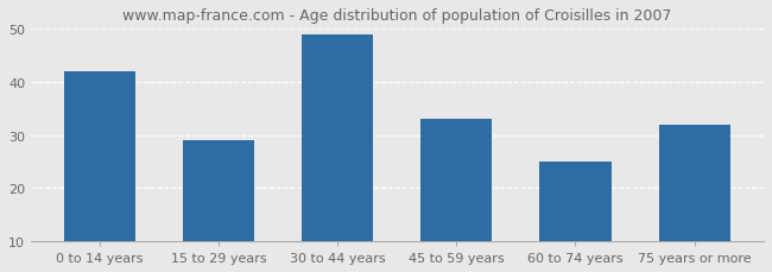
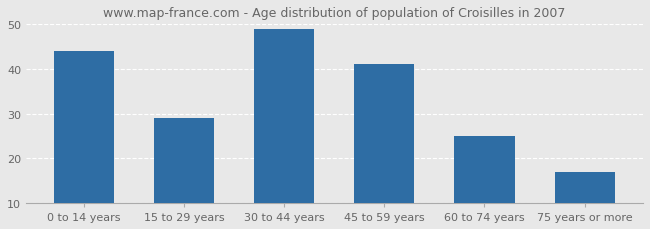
0 to 14 years: 42 -> 44
45 to 59 years: 33 -> 41
75 years or more: 32 -> 17
